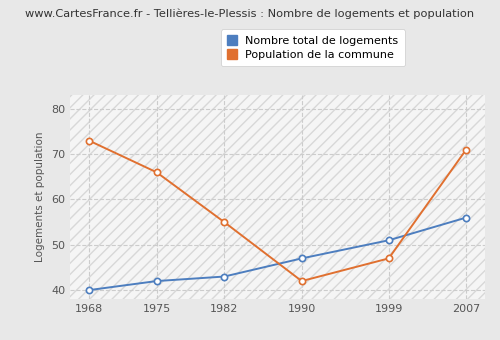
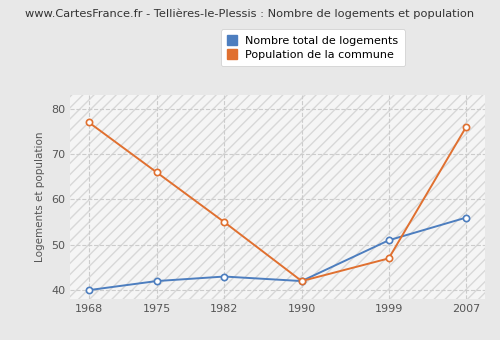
Population de la commune/1968: 73 -> 77
Nombre total de logements/1990: 47 -> 42
Population de la commune/2007: 71 -> 76
